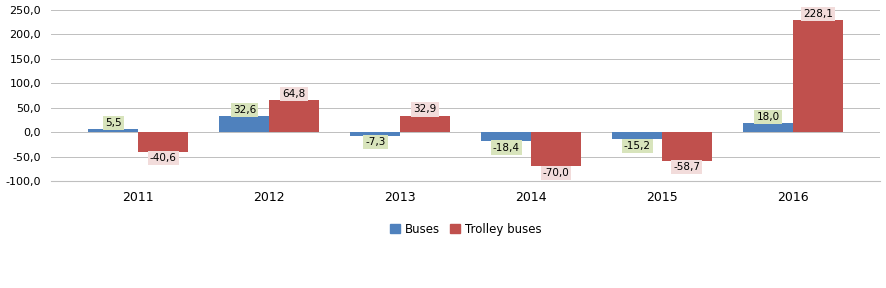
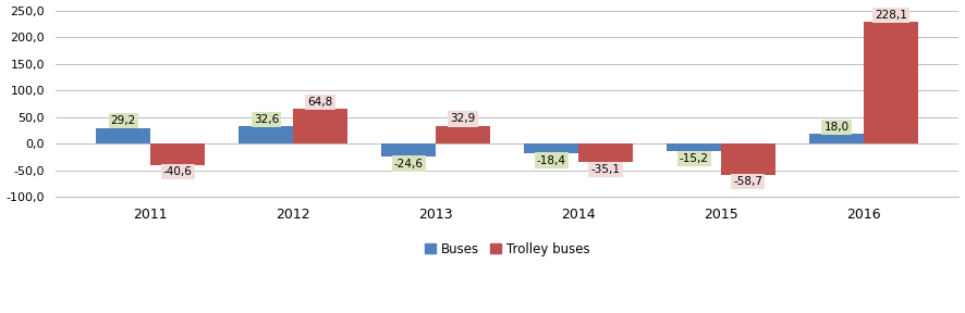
Buses/2011: 5,5 -> 29,2
Buses/2013: -7,3 -> -24,6
Trolley buses/2014: -70,0 -> -35,1
